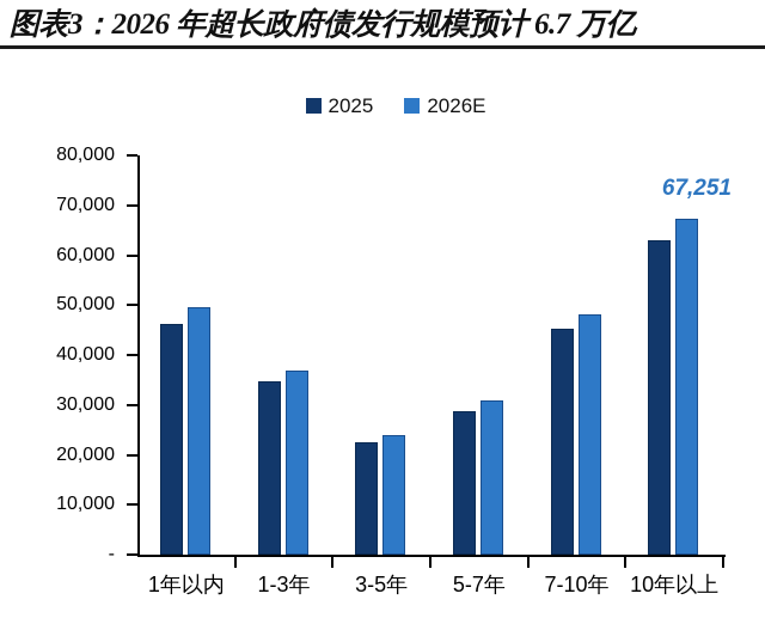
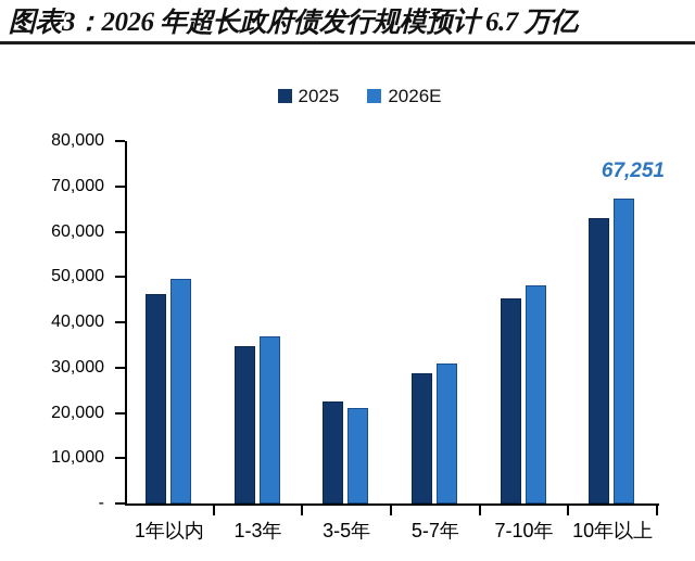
2026E/3-5年: 24000 -> 21000
